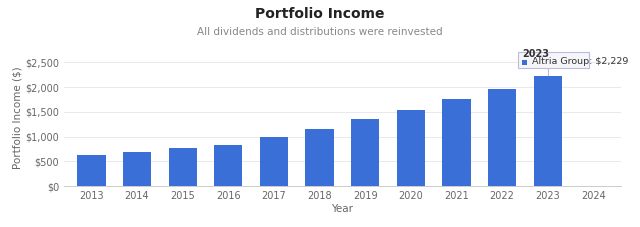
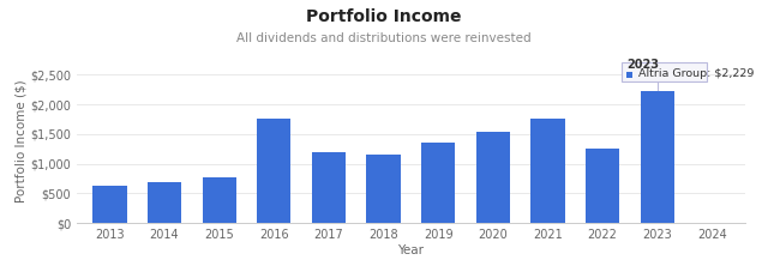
2016: $840 -> $1,750
2017: $980 -> $1,200
2022: $1,960 -> $1,250
